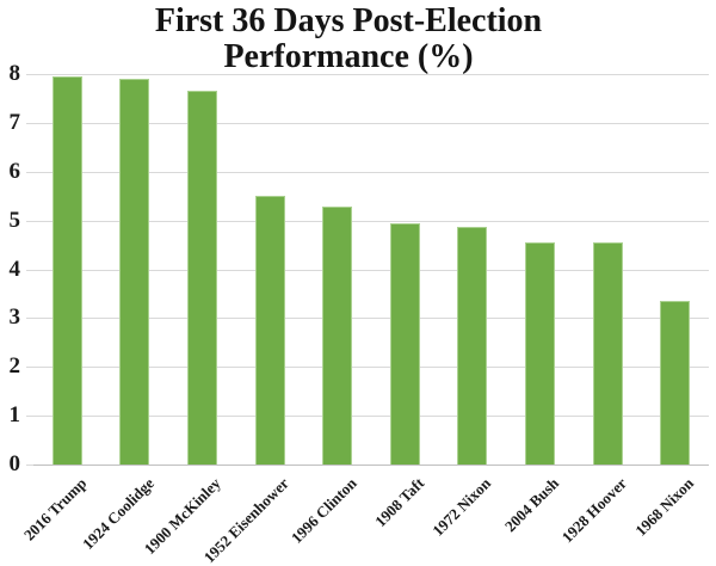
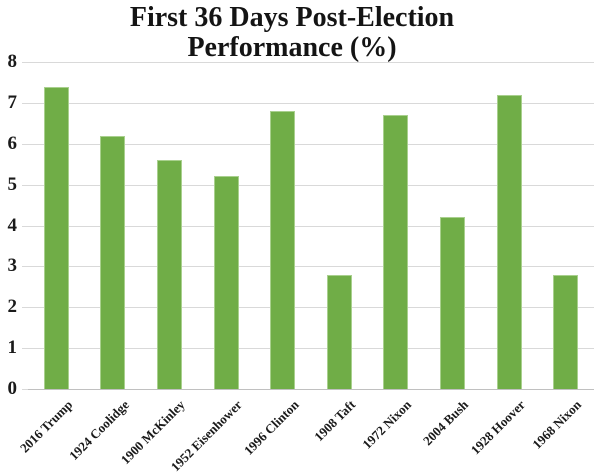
2016 Trump: 8.0 -> 7.4
1924 Coolidge: 7.9 -> 6.2
1900 McKinley: 7.7 -> 5.6
1952 Eisenhower: 5.5 -> 5.2
1996 Clinton: 5.3 -> 6.8
1908 Taft: 4.9 -> 2.8
1972 Nixon: 4.9 -> 6.7
2004 Bush: 4.6 -> 4.2
1928 Hoover: 4.5 -> 7.2
1968 Nixon: 3.4 -> 2.8
